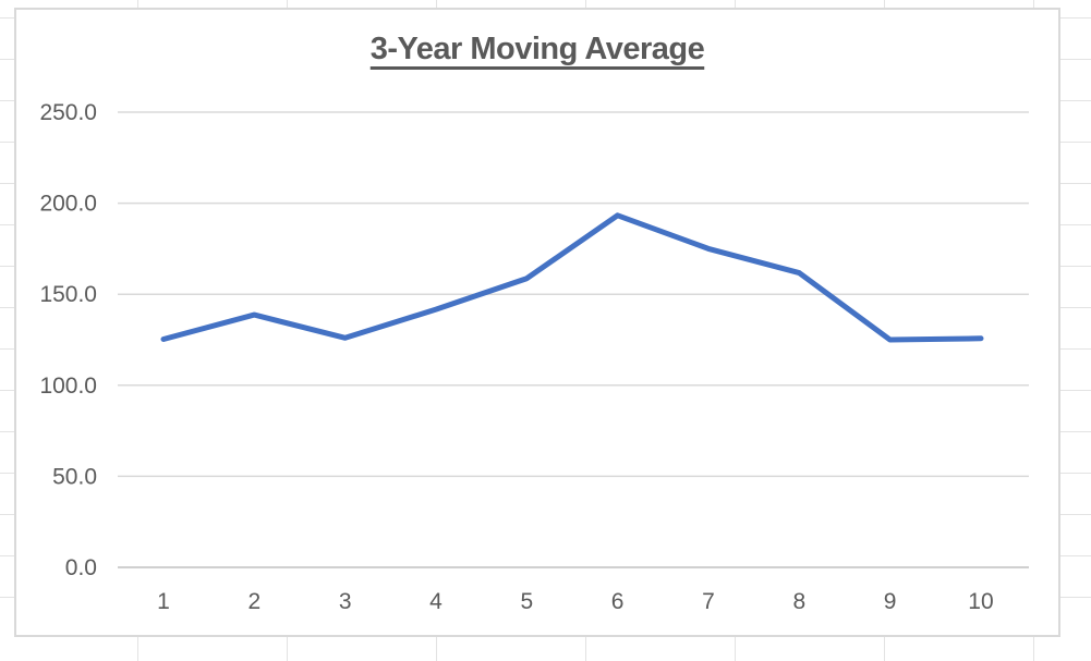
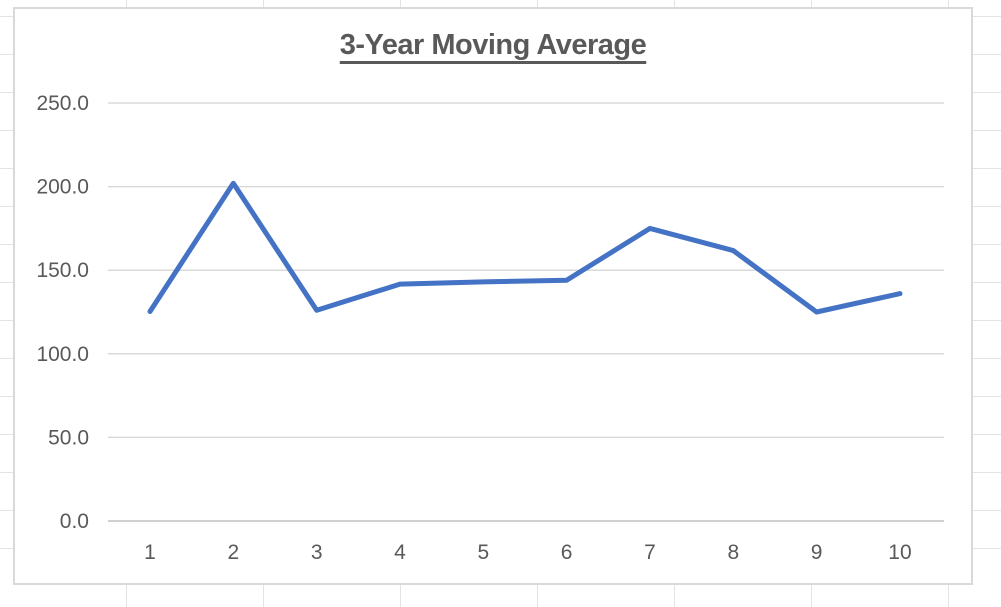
2: 139 -> 202
5: 159 -> 143
6: 193 -> 144
10: 126 -> 136
